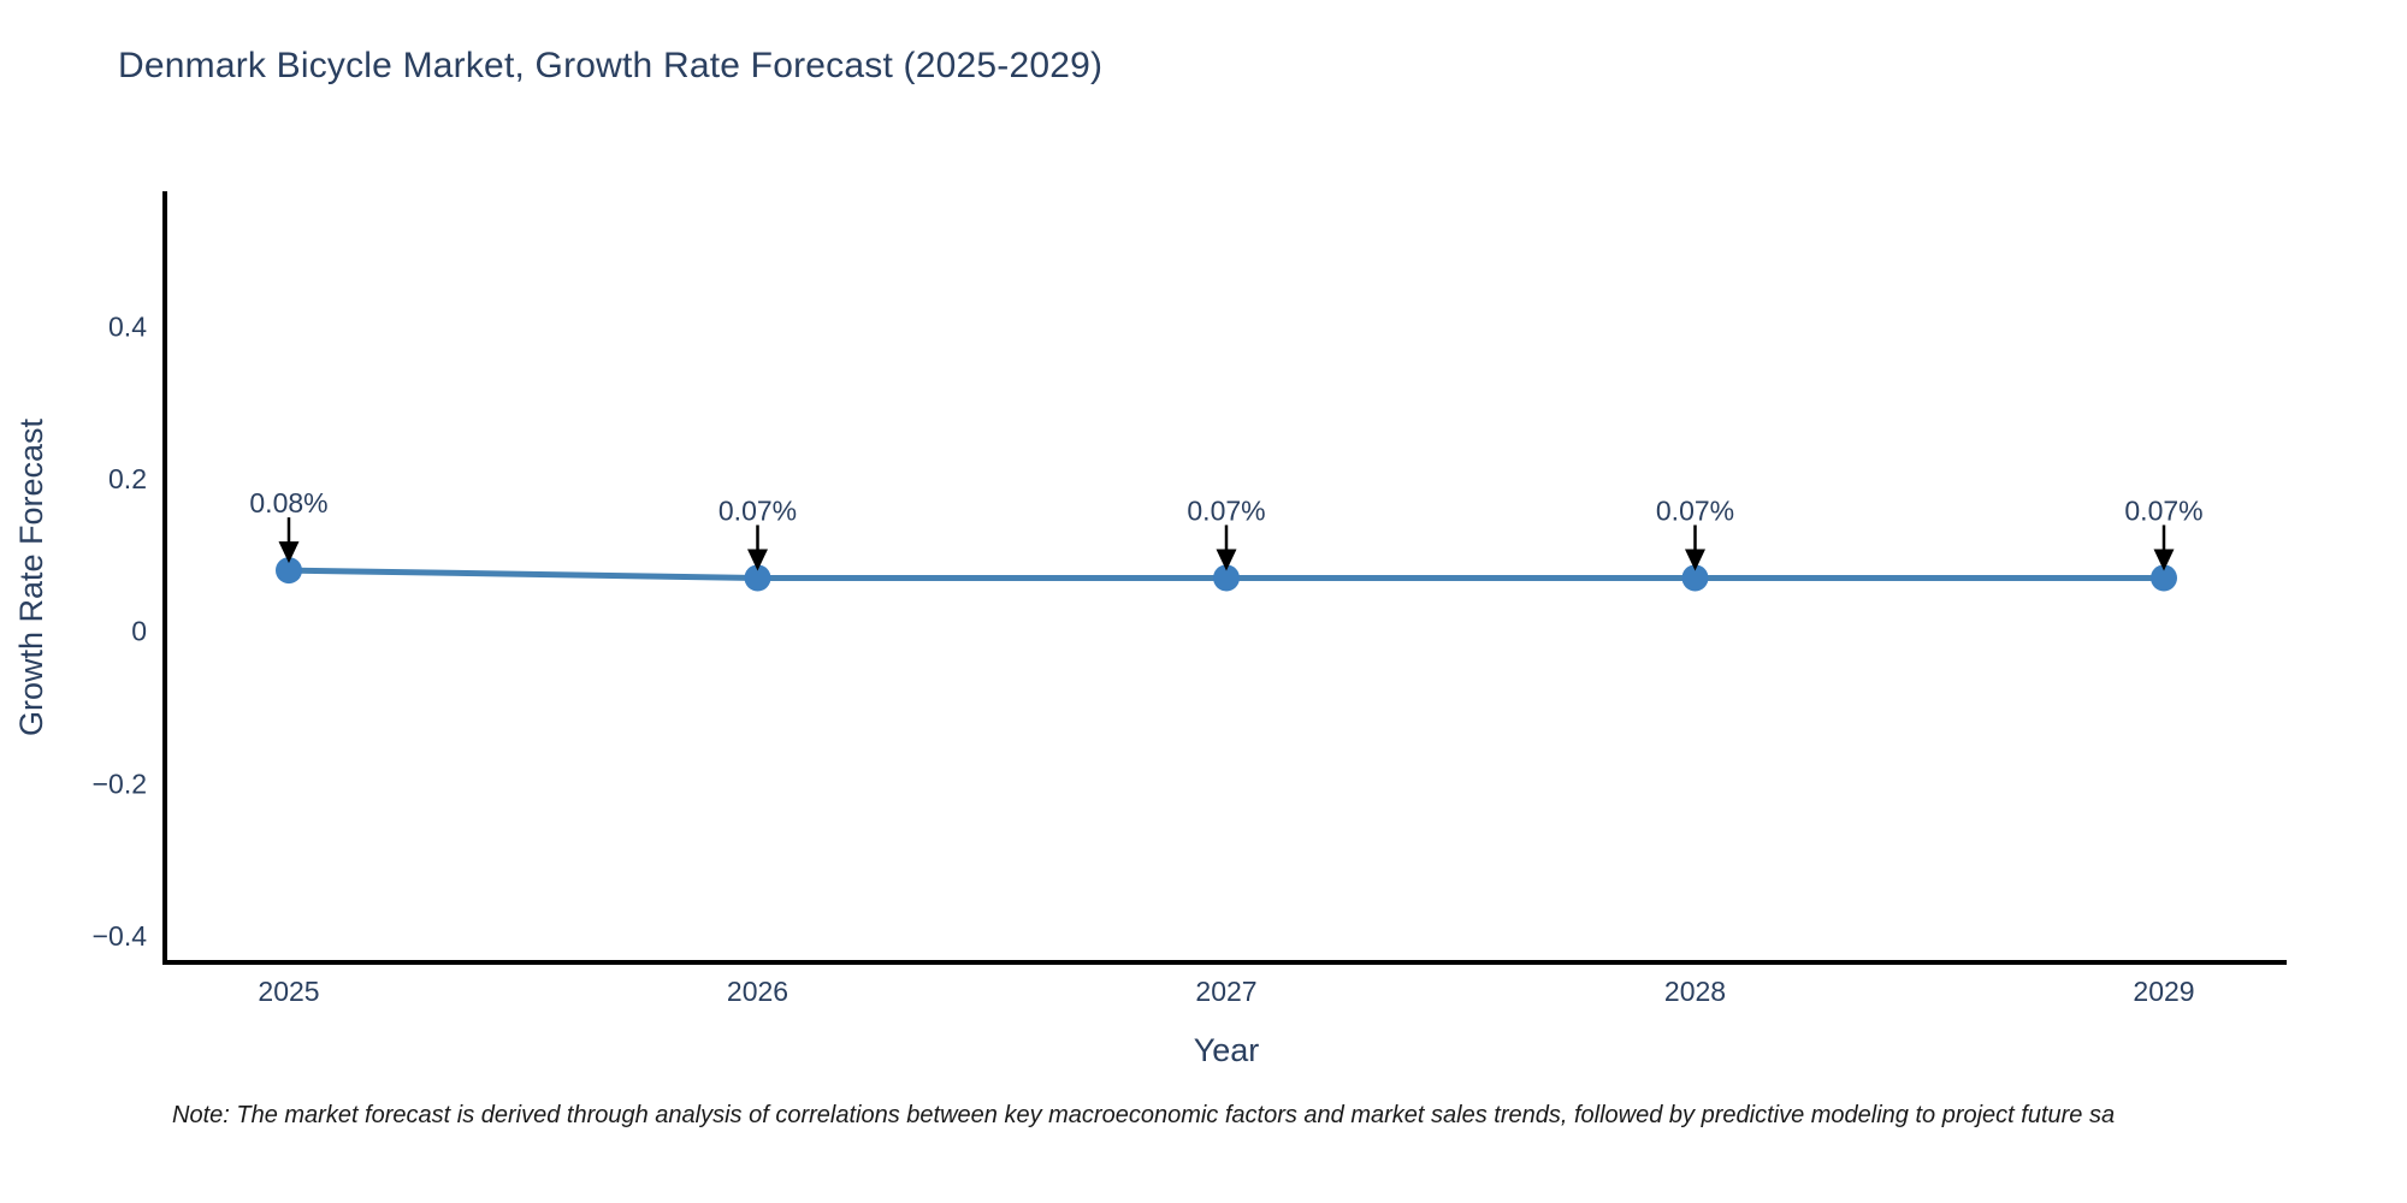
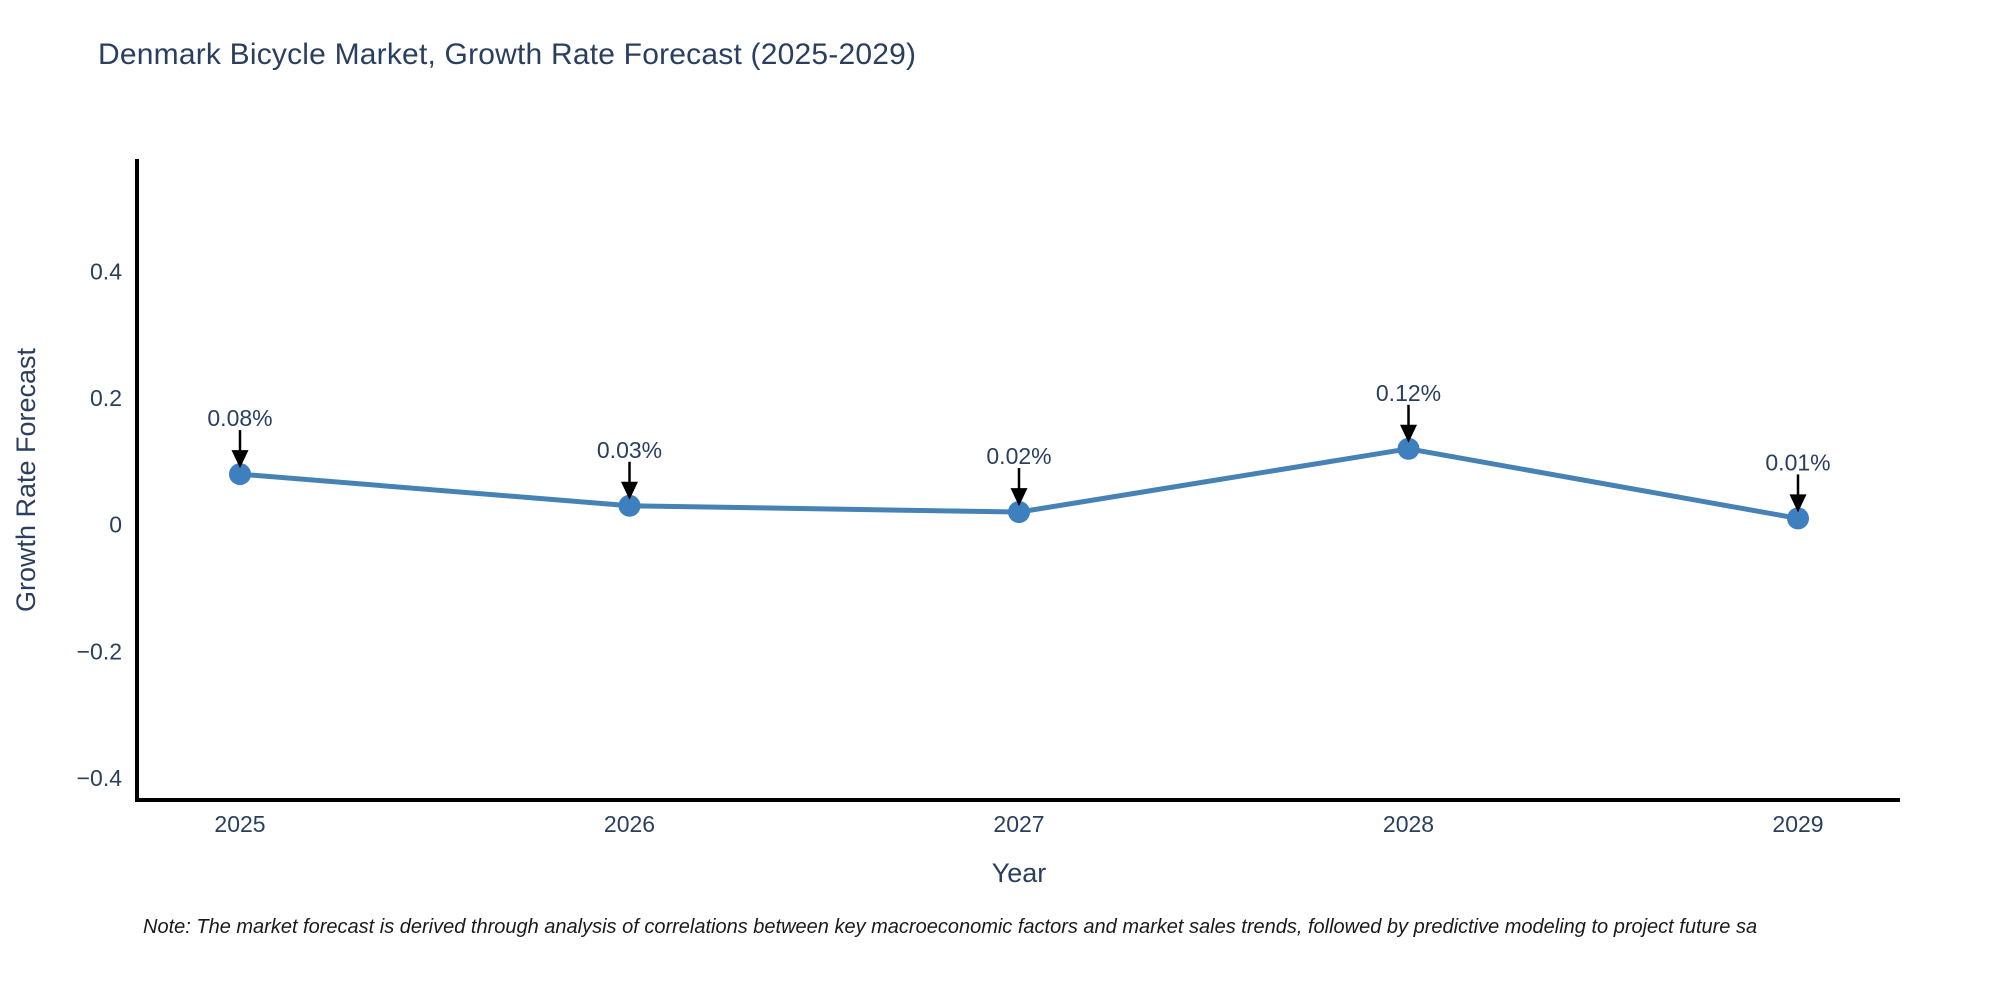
2026: 0.07% -> 0.03%
2027: 0.07% -> 0.02%
2028: 0.07% -> 0.12%
2029: 0.07% -> 0.01%
